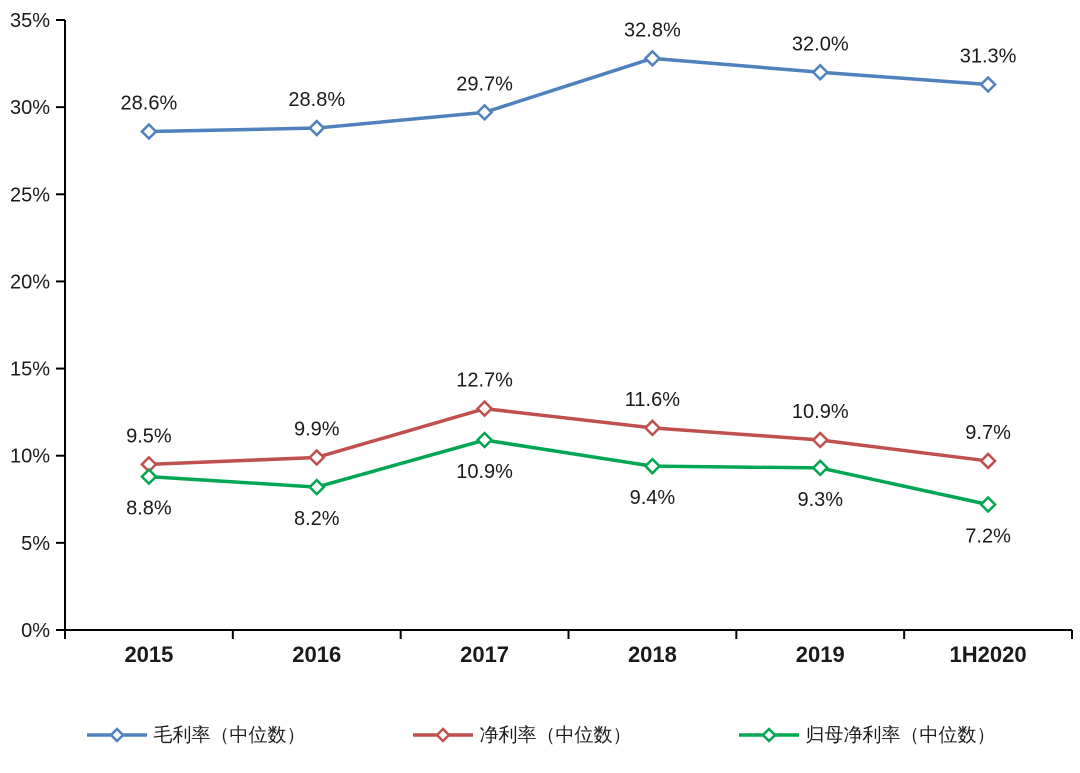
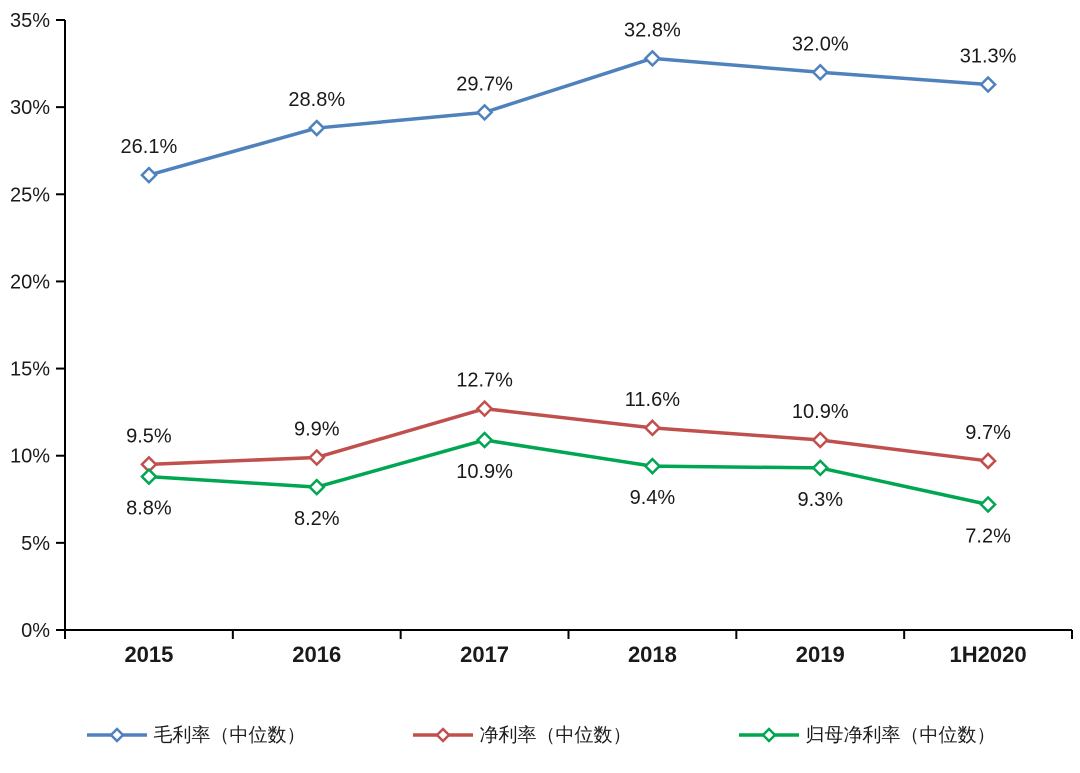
毛利率（中位数）/2015: 28.6% -> 26.1%
